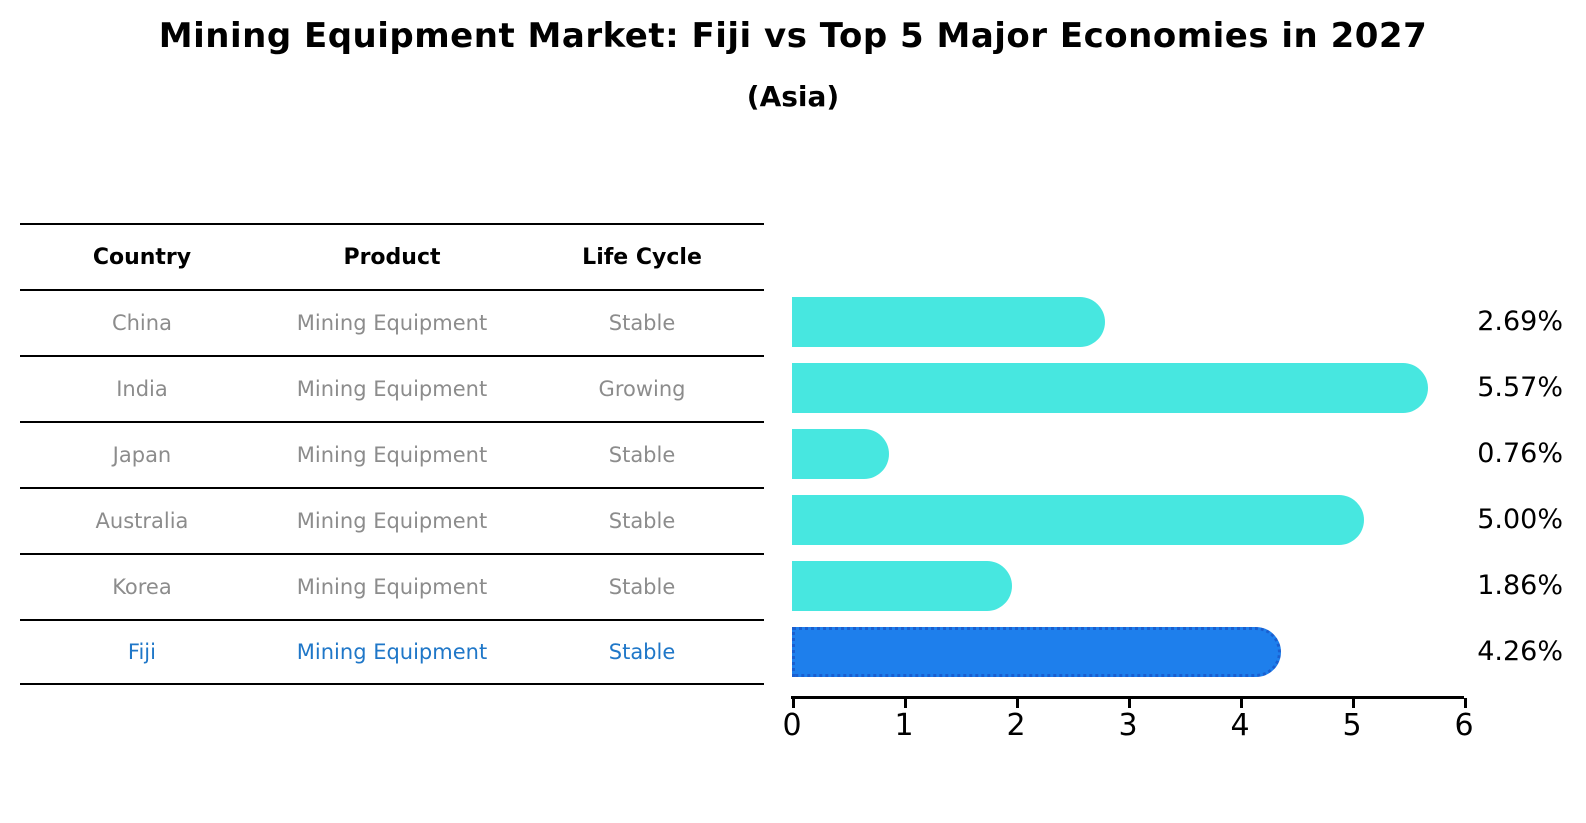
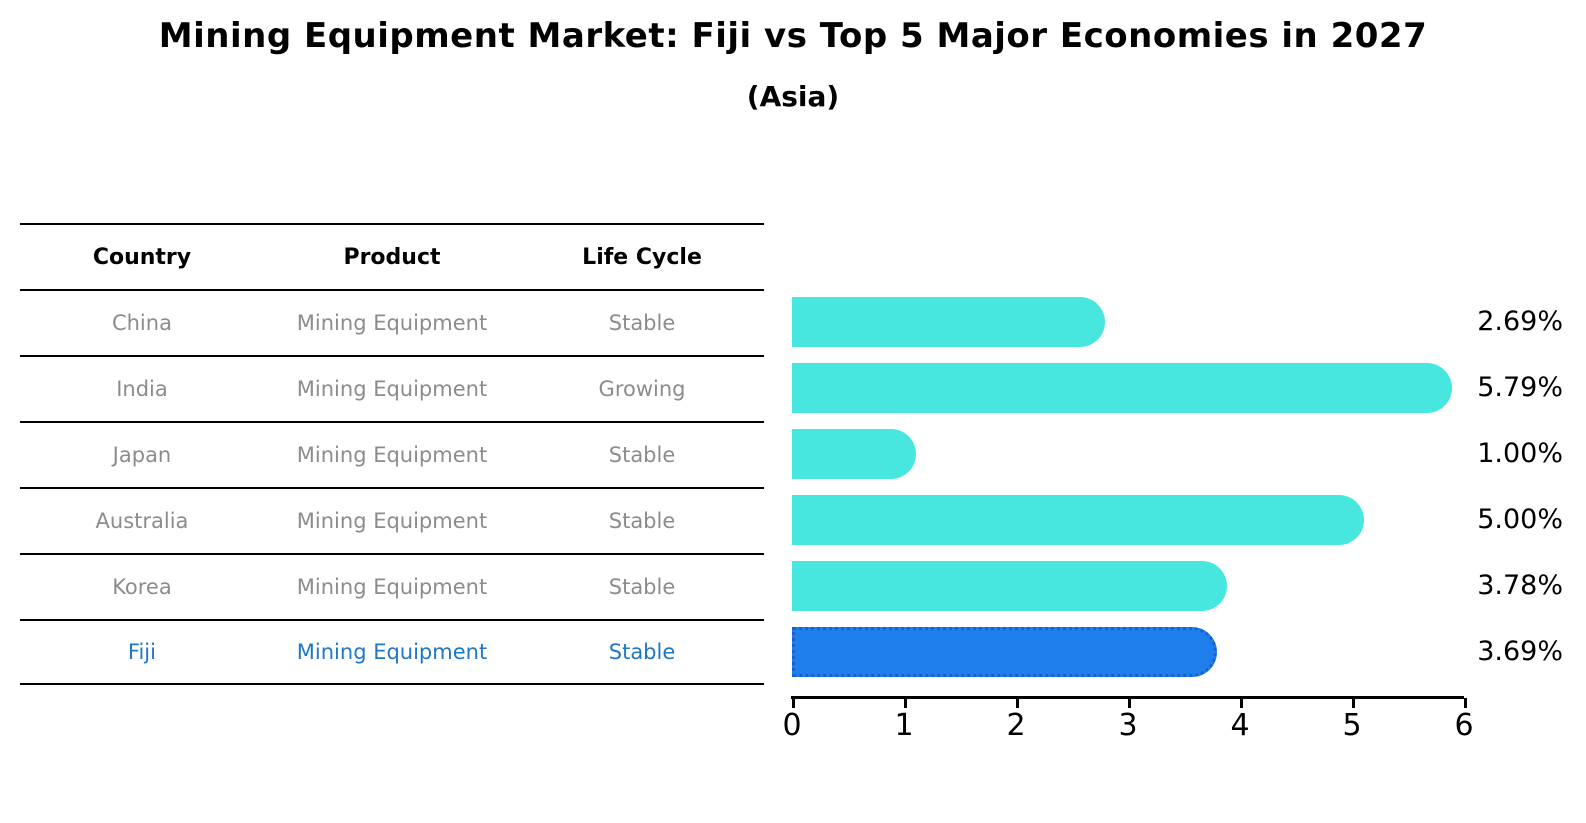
India: 5.57% -> 5.79%
Japan: 0.76% -> 1.00%
Korea: 1.86% -> 3.78%
Fiji: 4.26% -> 3.69%
